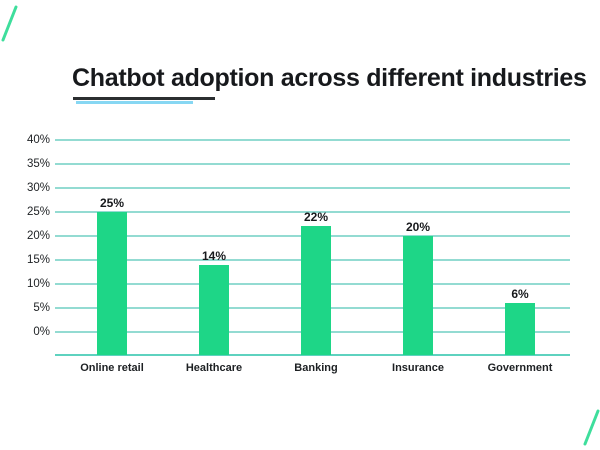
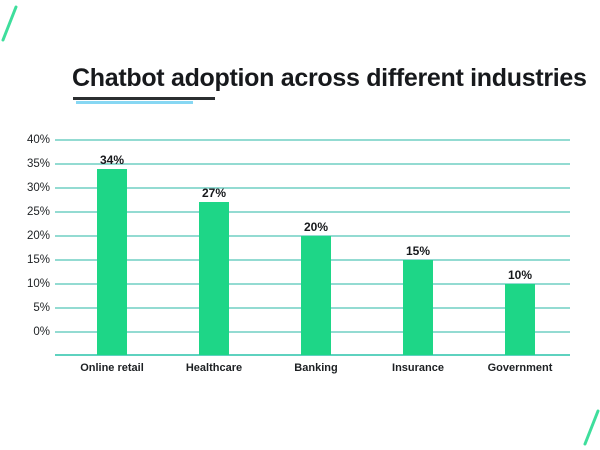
Online retail: 25% -> 34%
Healthcare: 14% -> 27%
Banking: 22% -> 20%
Insurance: 20% -> 15%
Government: 6% -> 10%
